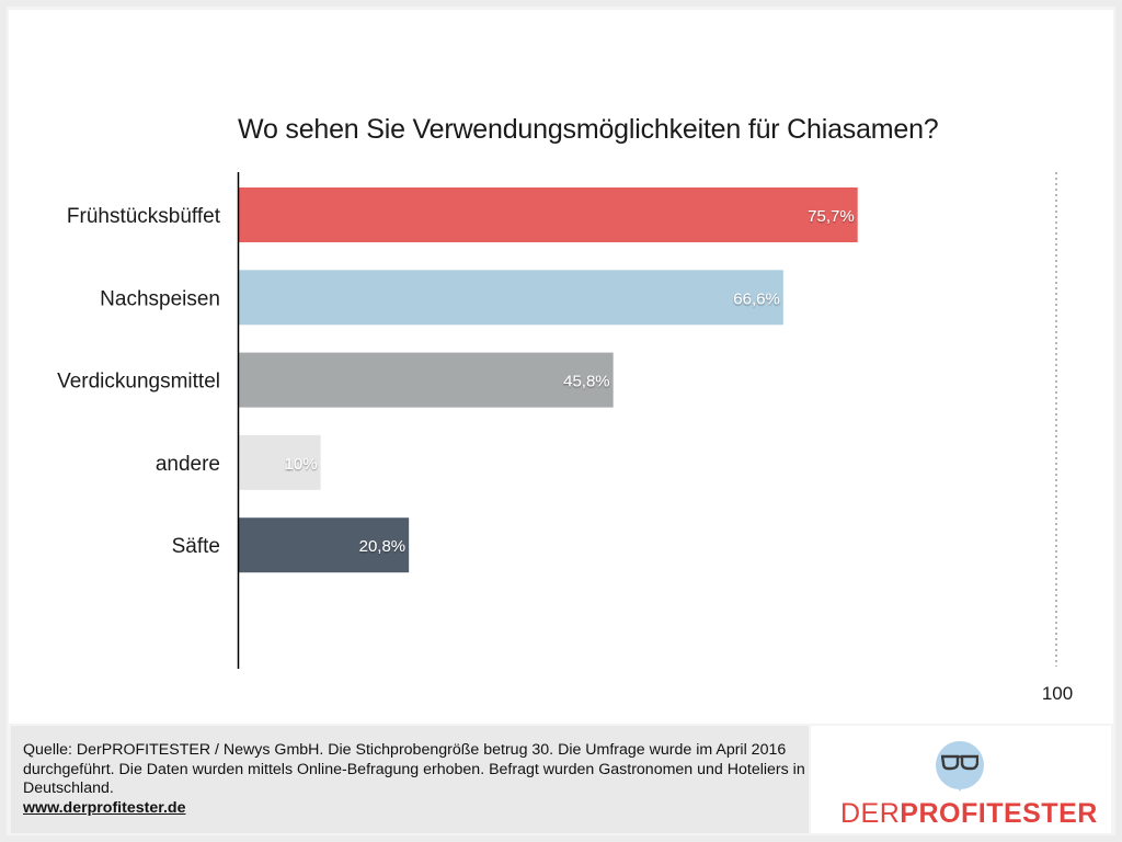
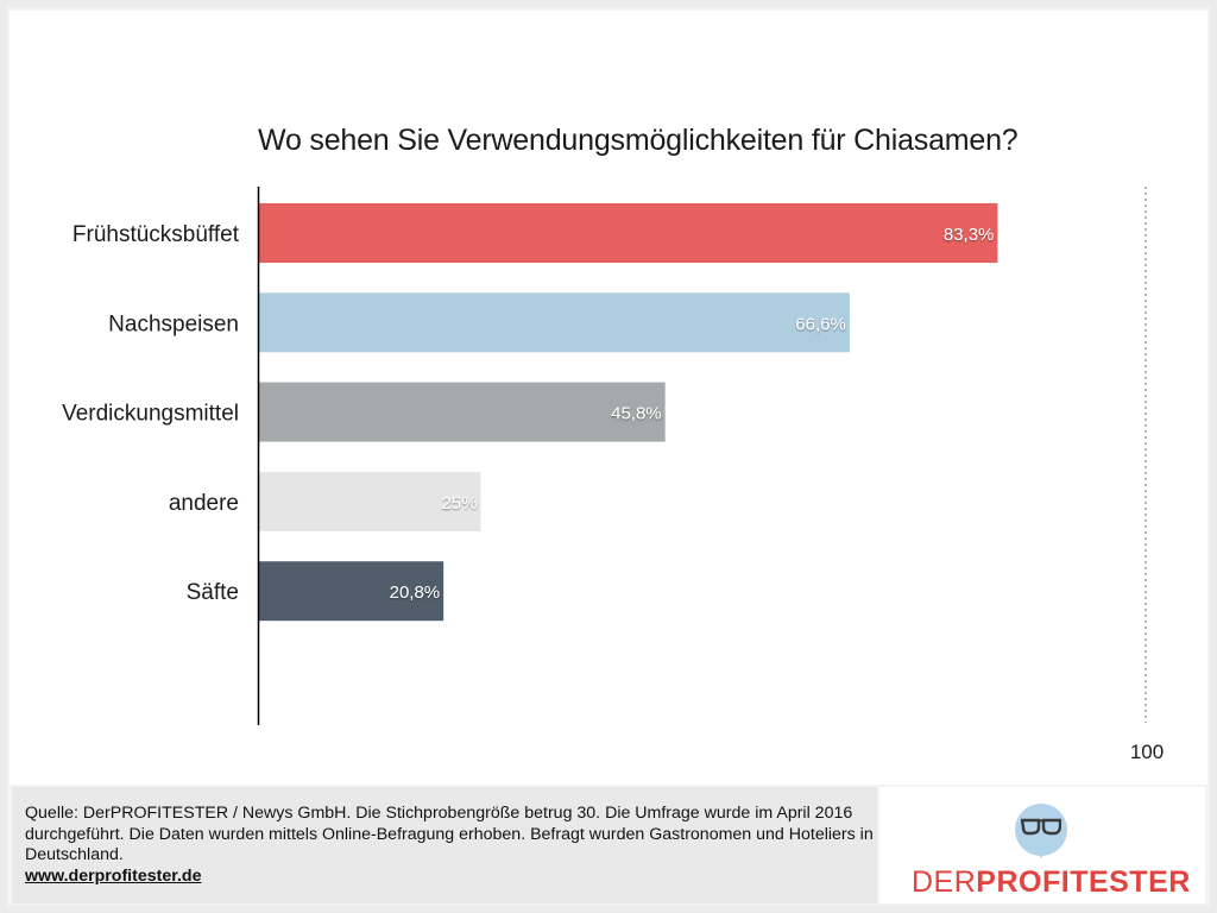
Frühstücksbüffet: 75,7% -> 83,3%
andere: 10% -> 25%
